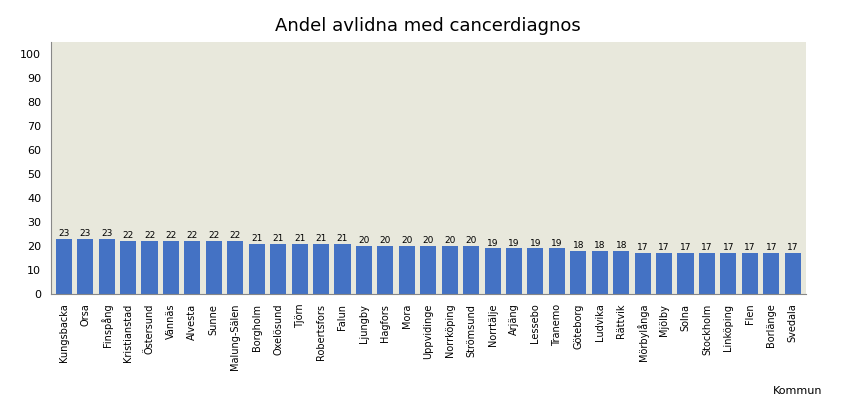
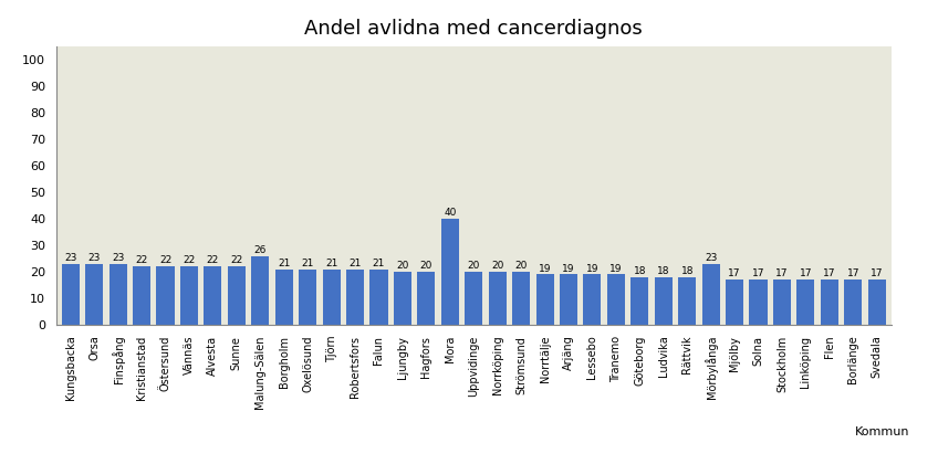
Malung-Sälen: 22 -> 26
Mora: 20 -> 40
Mörbylånga: 17 -> 23
